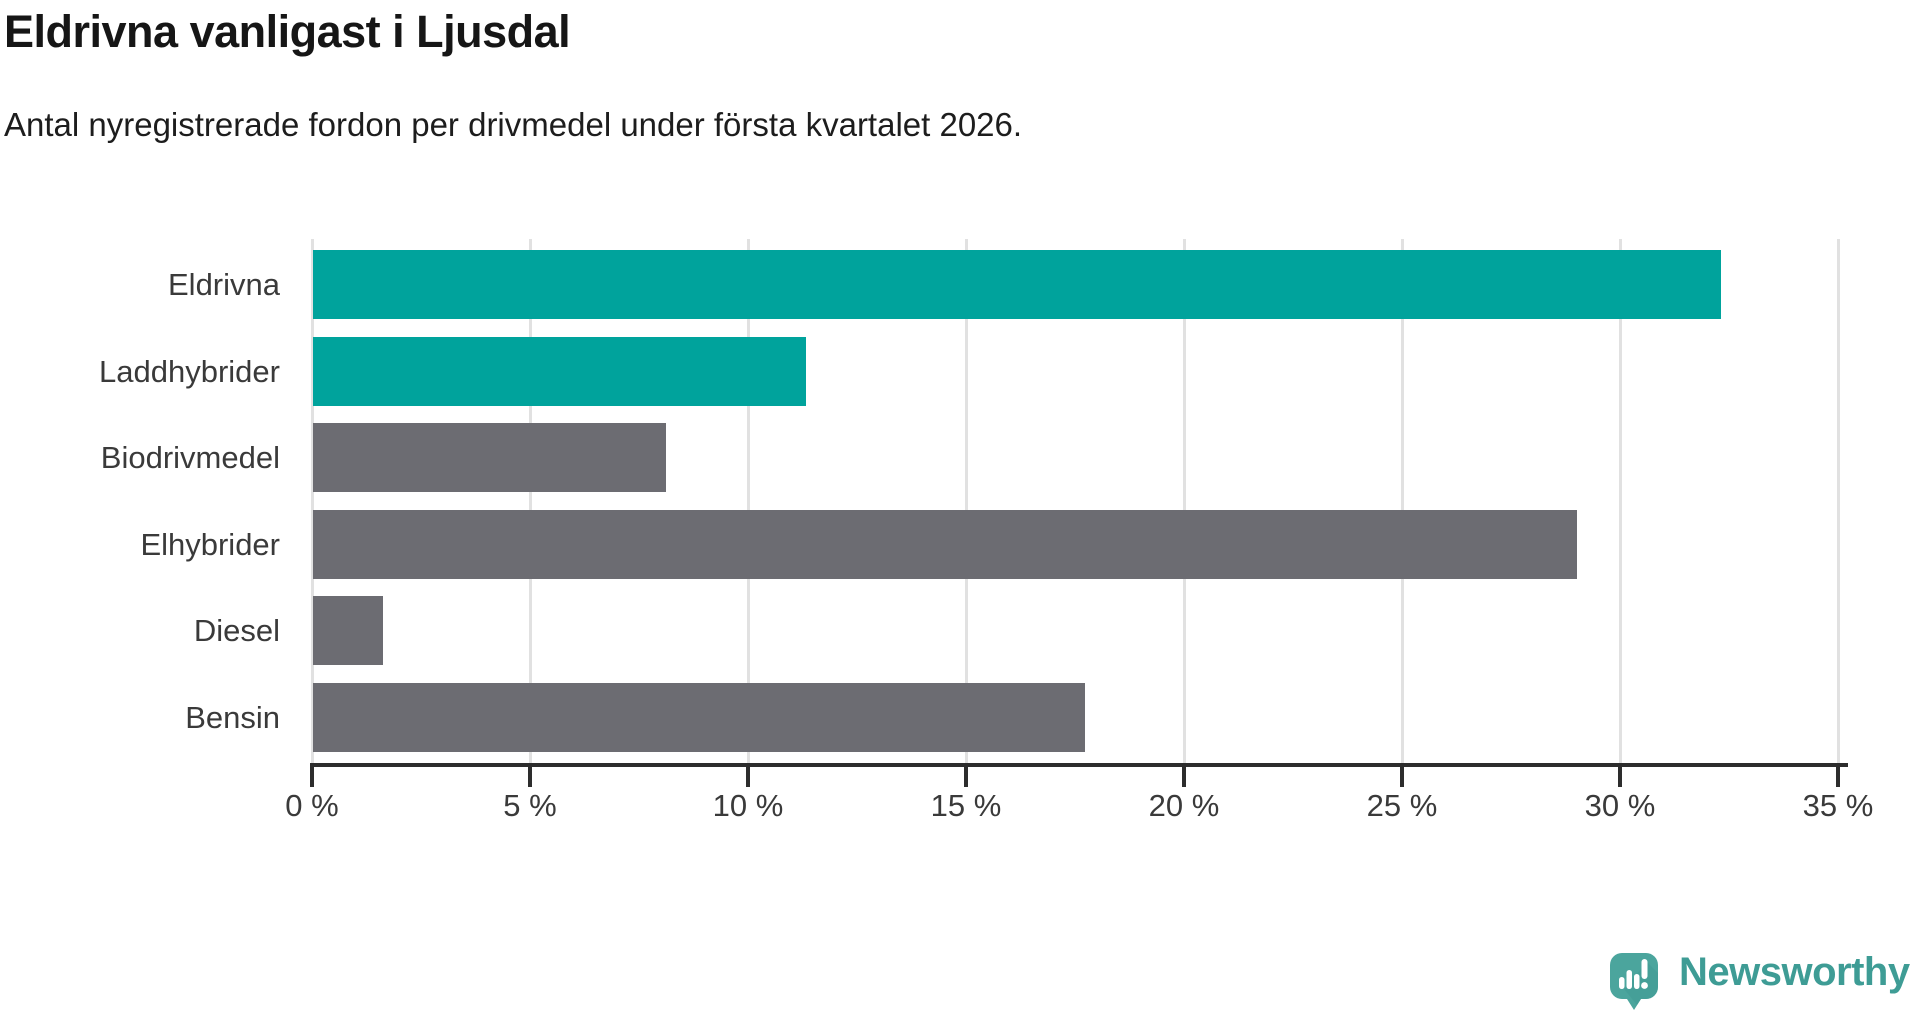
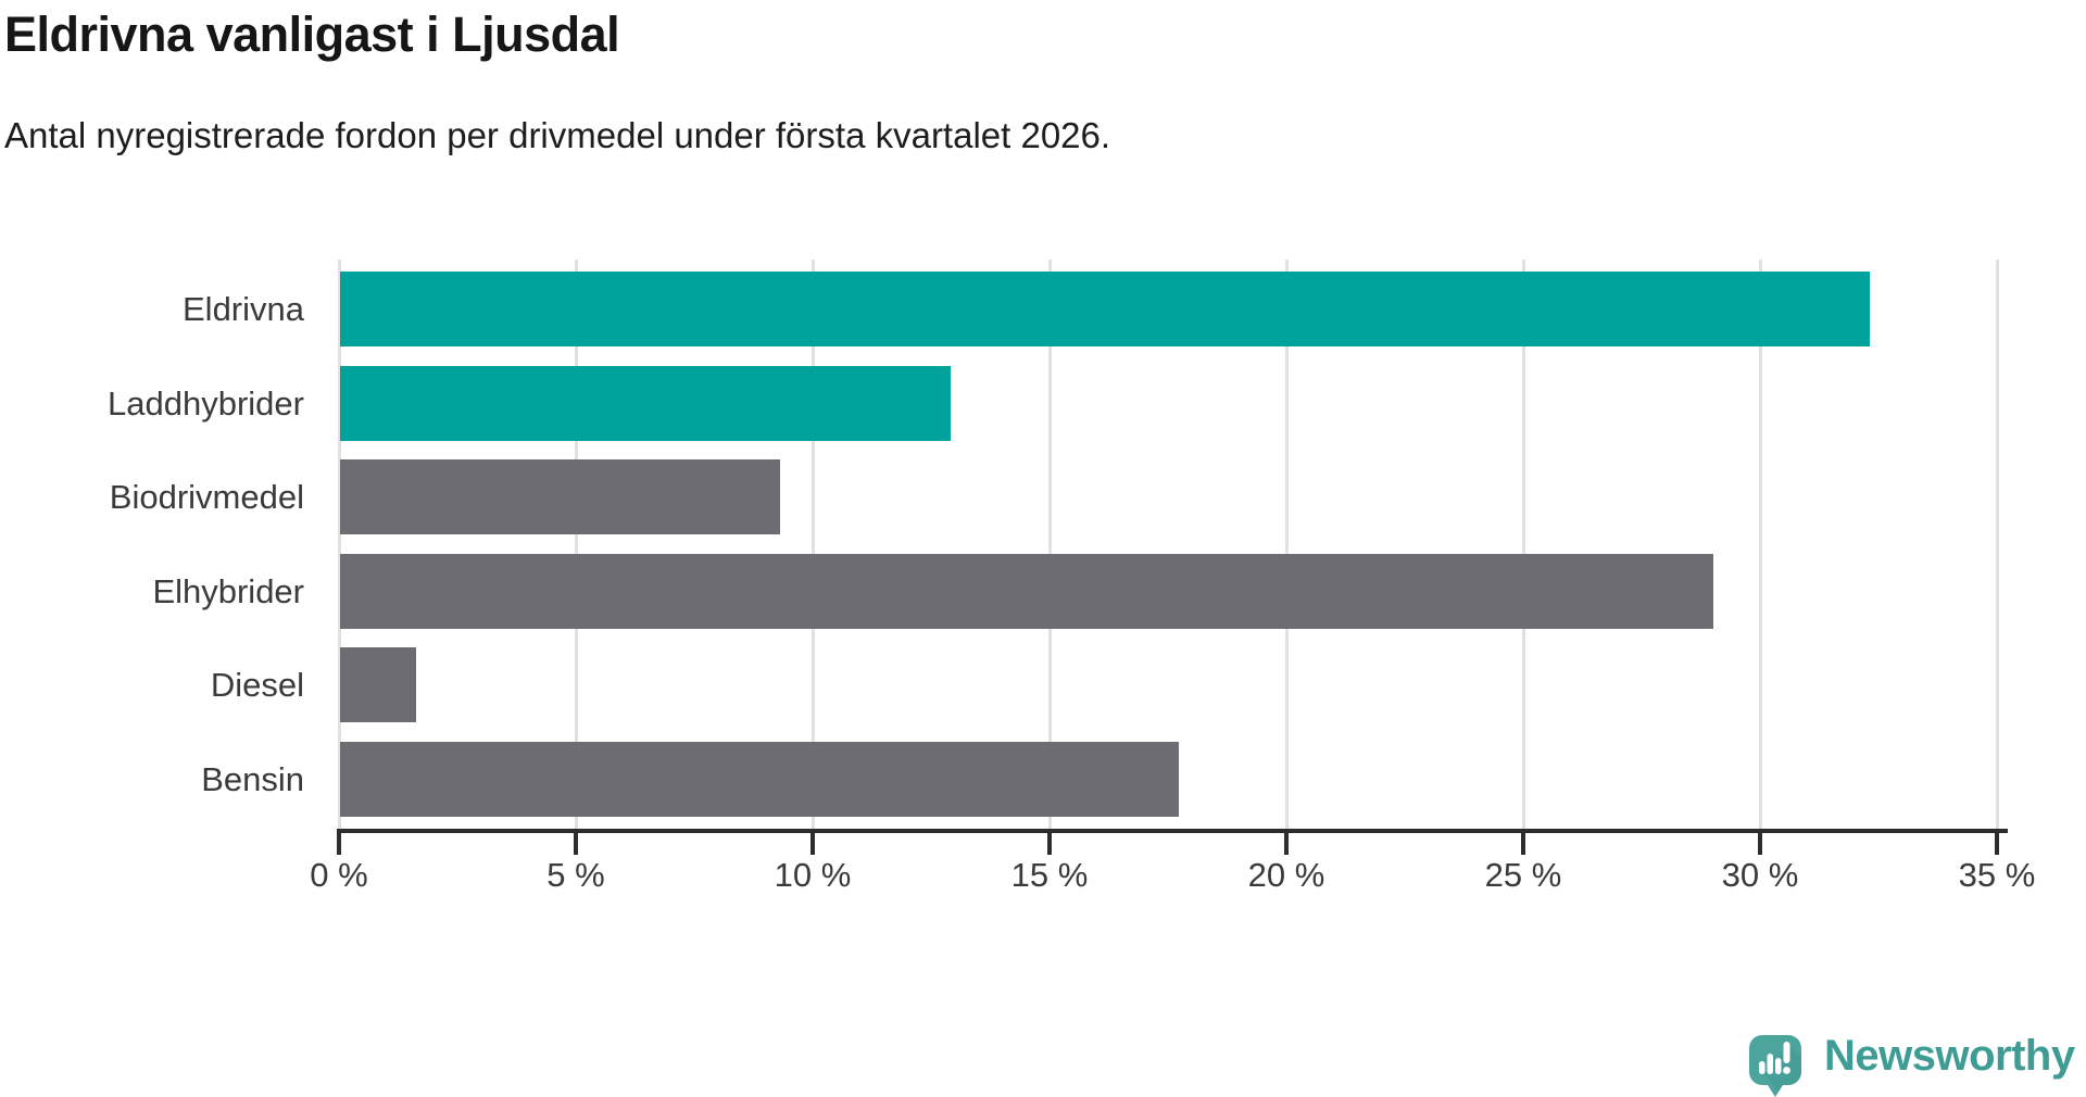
Laddhybrider: 11.3% -> 12.9%
Biodrivmedel: 8.1% -> 9.3%
